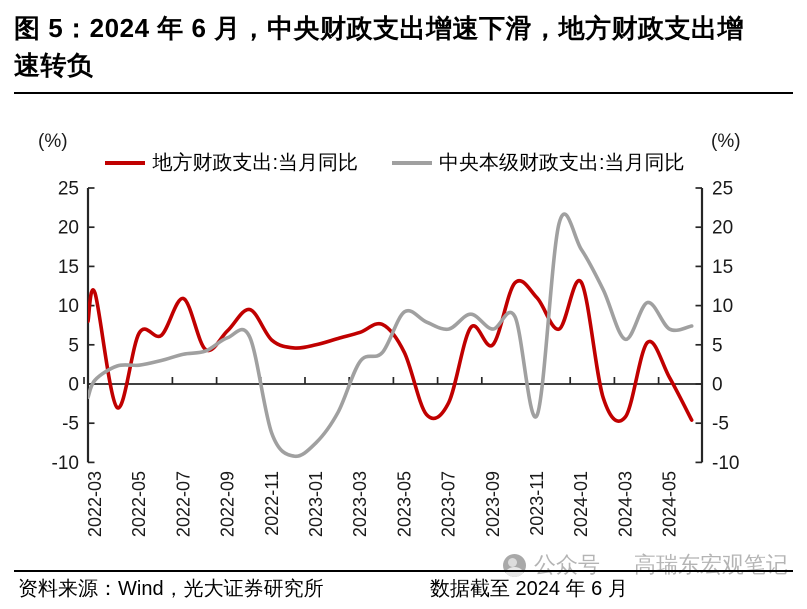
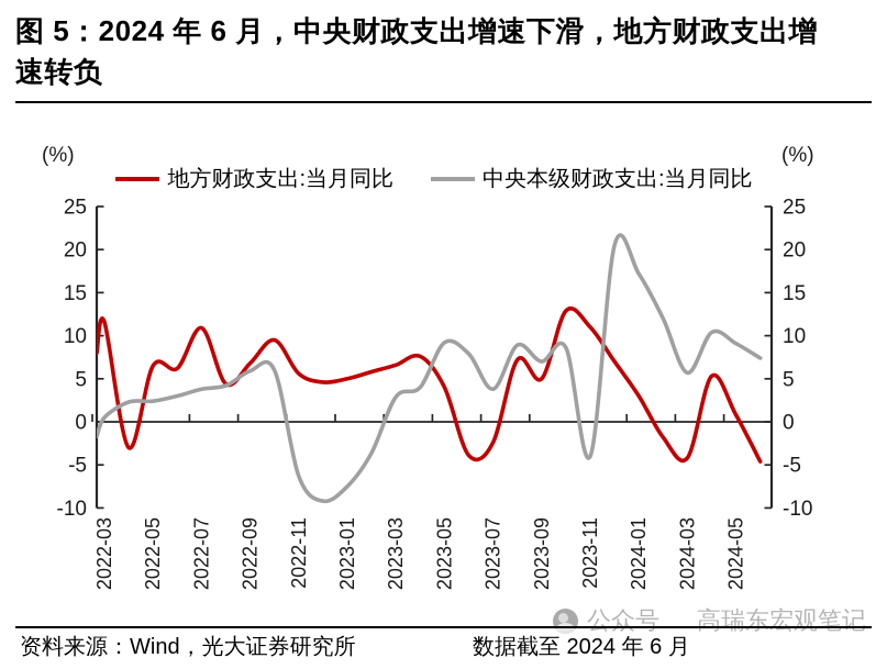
中央本级财政支出:当月同比/2023-07: 7 -> 4
地方财政支出:当月同比/2024-01: 13 -> 3
中央本级财政支出:当月同比/2024-05: 7 -> 9
